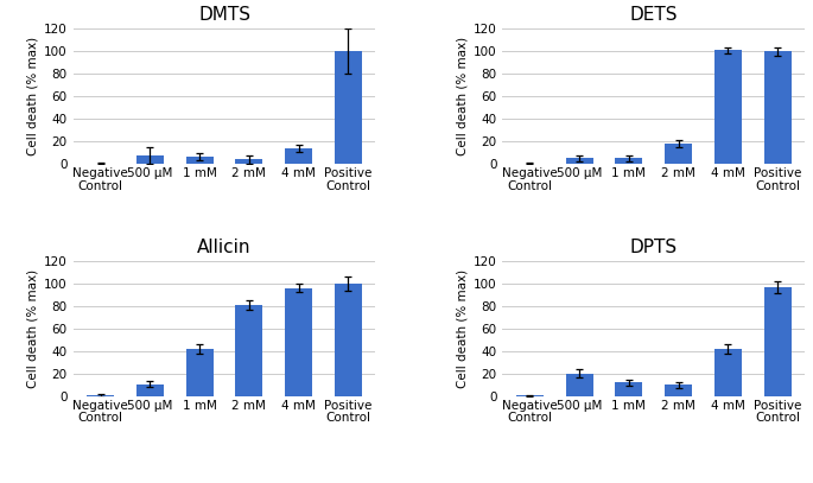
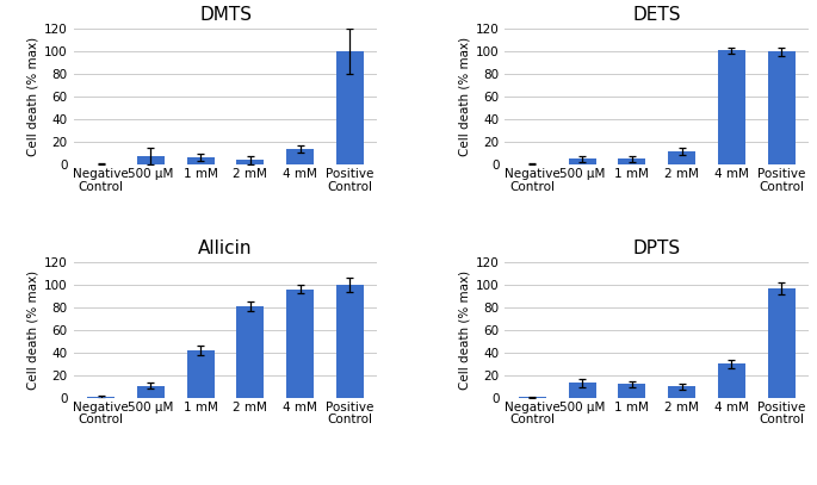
DETS/2 mM: 18 -> 12
DPTS/500 μM: 20 -> 13
DPTS/4 mM: 42 -> 30
